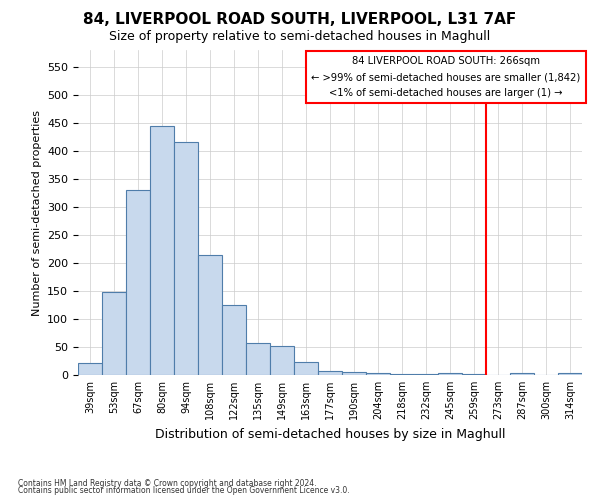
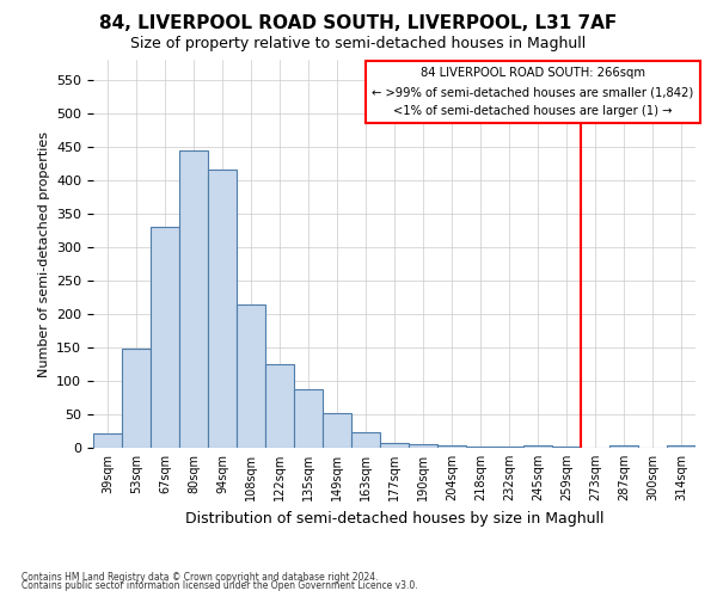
135sqm: 57 -> 88
